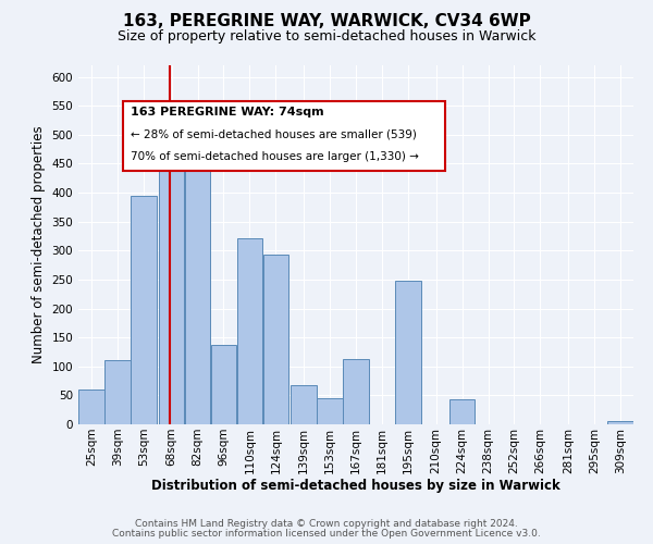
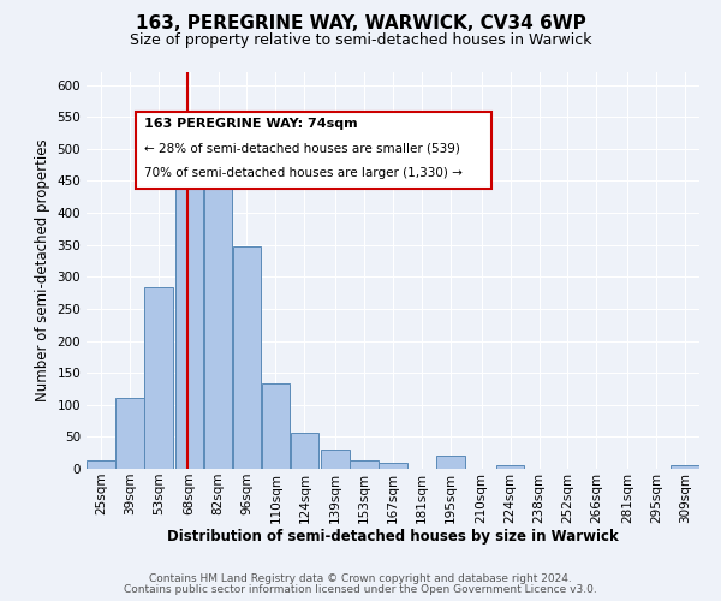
25sqm: 60 -> 13
53sqm: 394 -> 283
96sqm: 138 -> 347
110sqm: 322 -> 133
124sqm: 294 -> 57
139sqm: 68 -> 30
153sqm: 46 -> 13
167sqm: 112 -> 10
195sqm: 248 -> 20
224sqm: 44 -> 5
